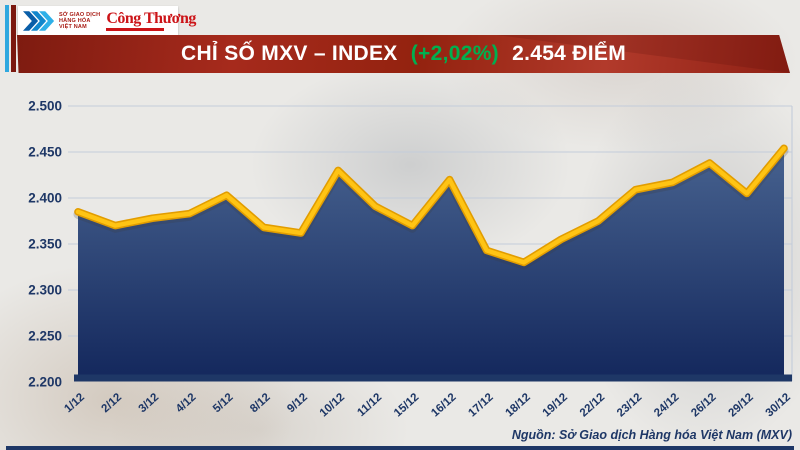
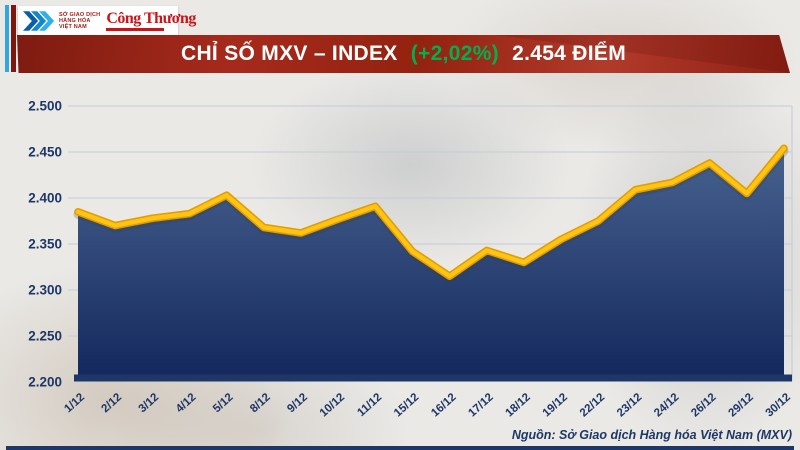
10/12: 2.43 -> 2.38
15/12: 2.37 -> 2.34
16/12: 2.42 -> 2.31
